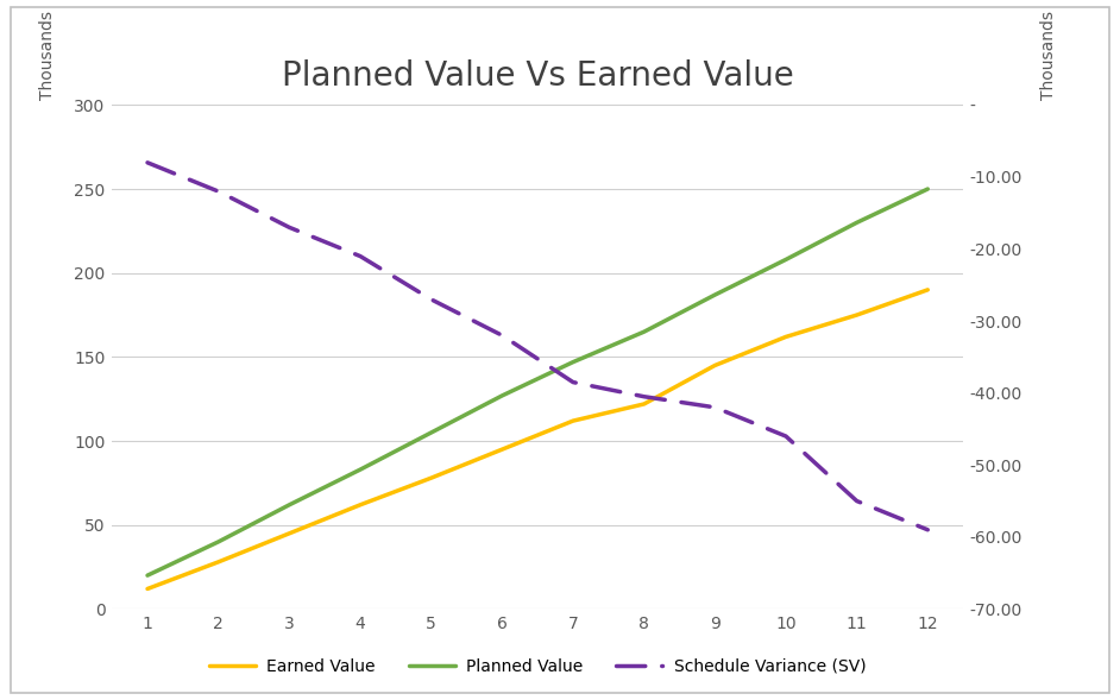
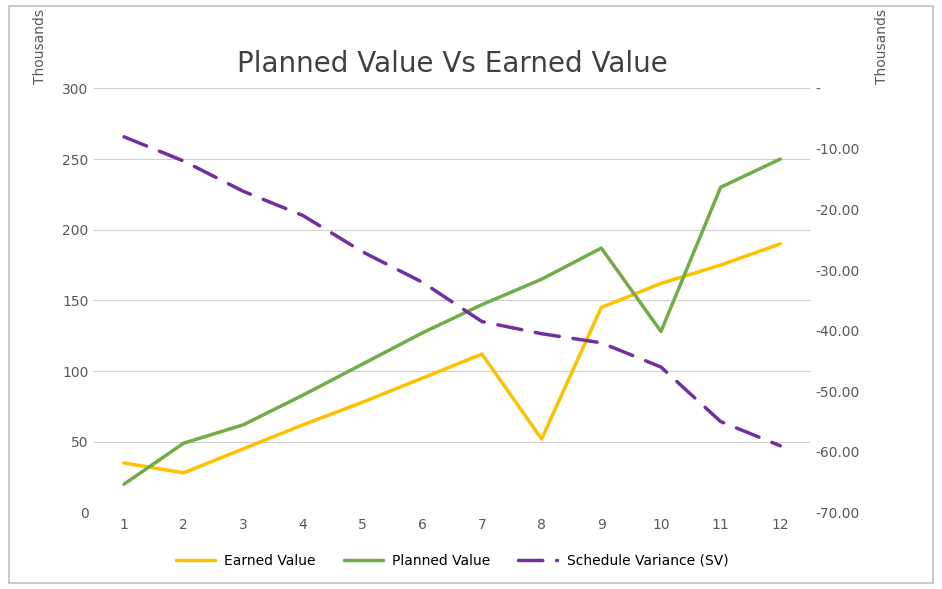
Earned Value/1: 12 -> 35
Planned Value/2: 40 -> 49
Earned Value/8: 122 -> 52
Planned Value/10: 208 -> 128
